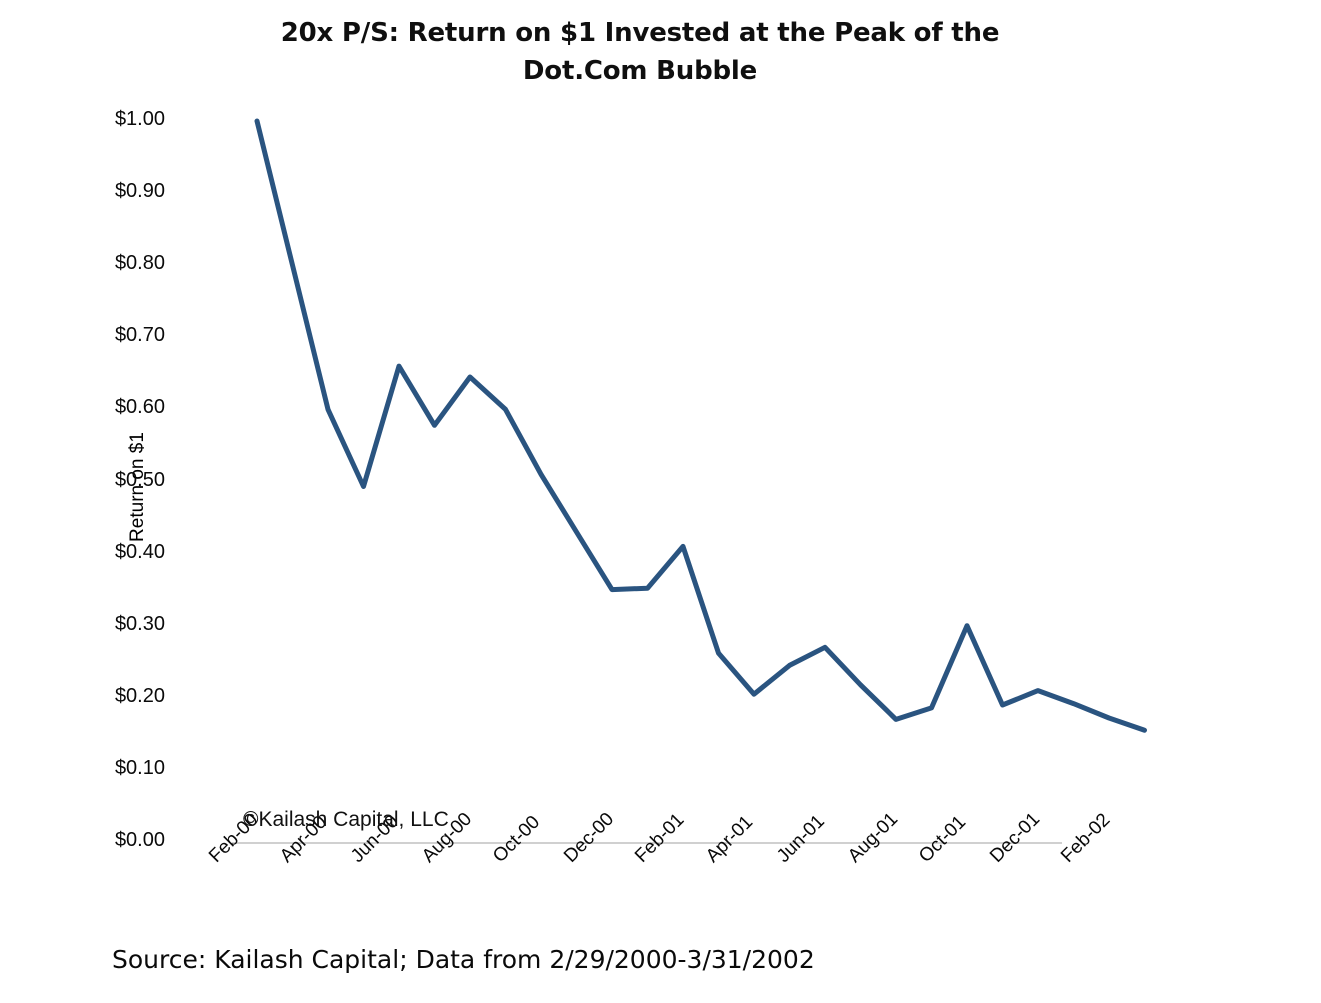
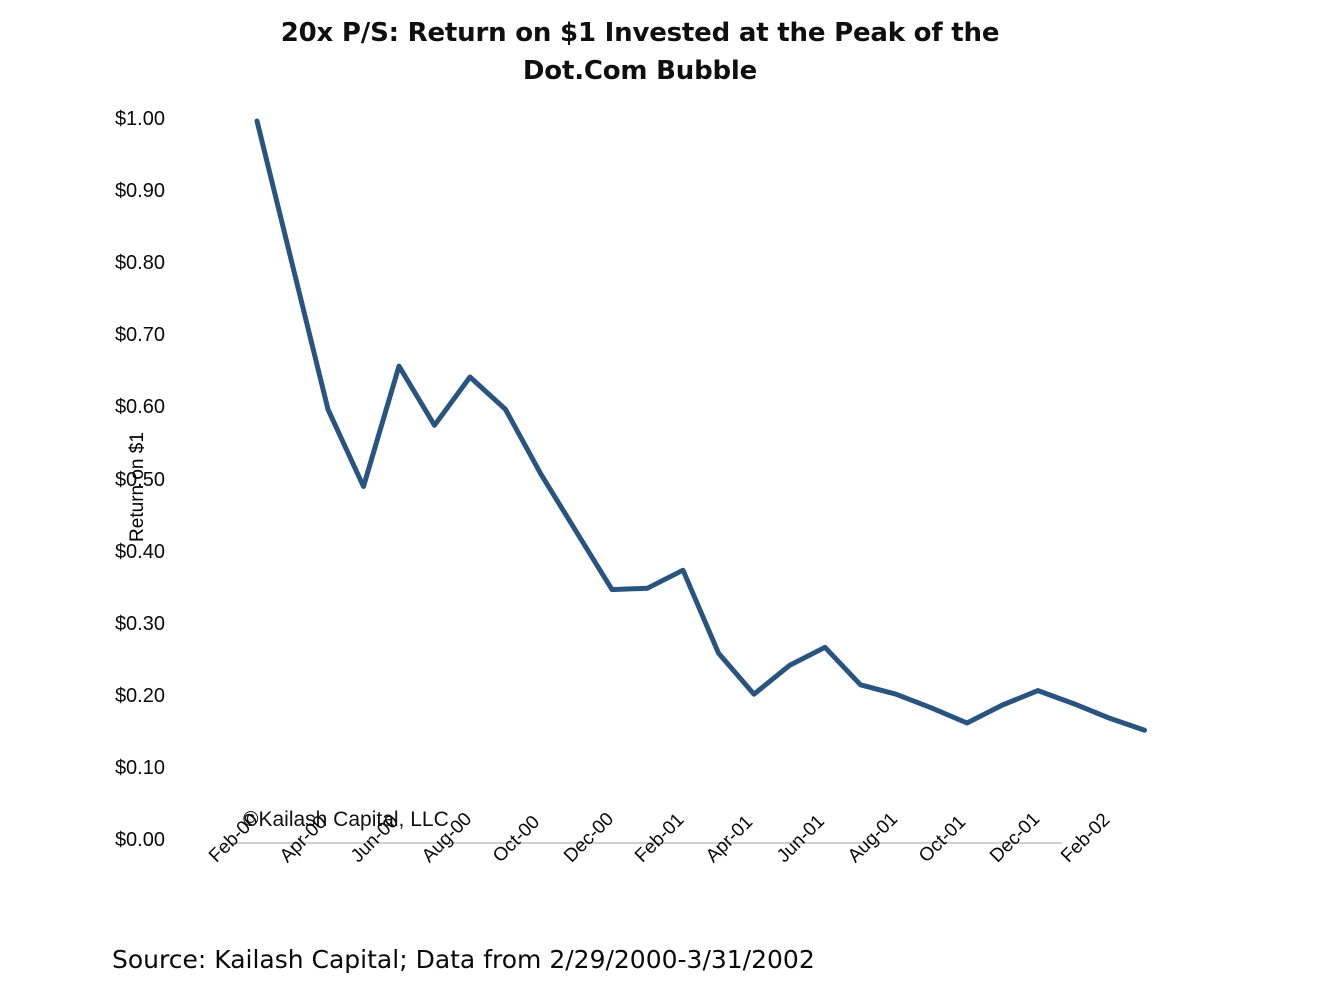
Feb-01: $0.41 -> $0.38
Aug-01: $0.17 -> $0.20
Oct-01: $0.30 -> $0.17
